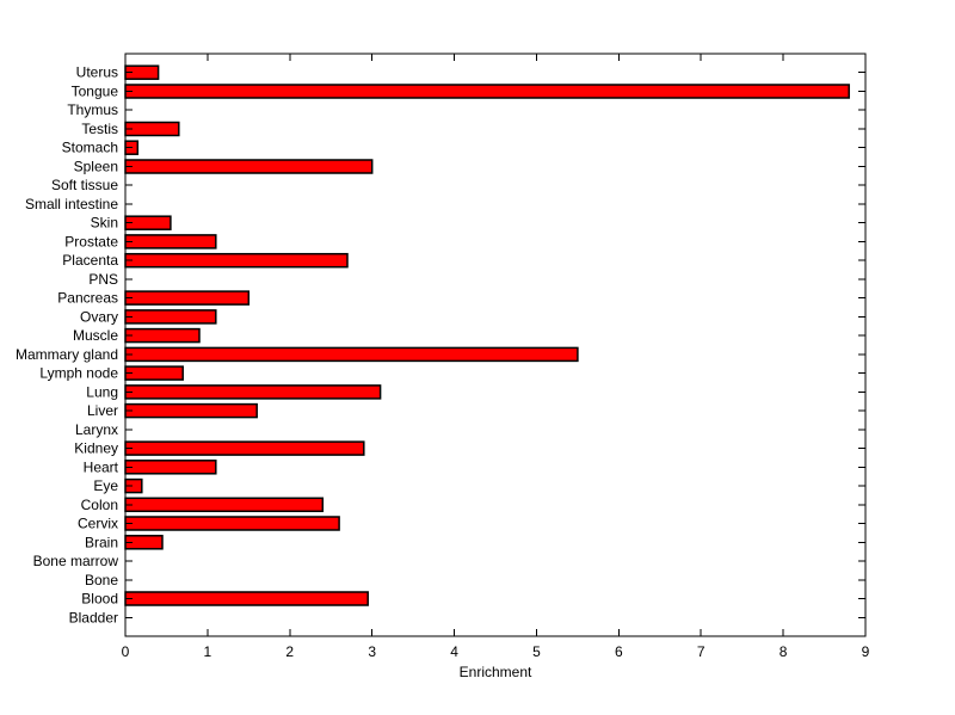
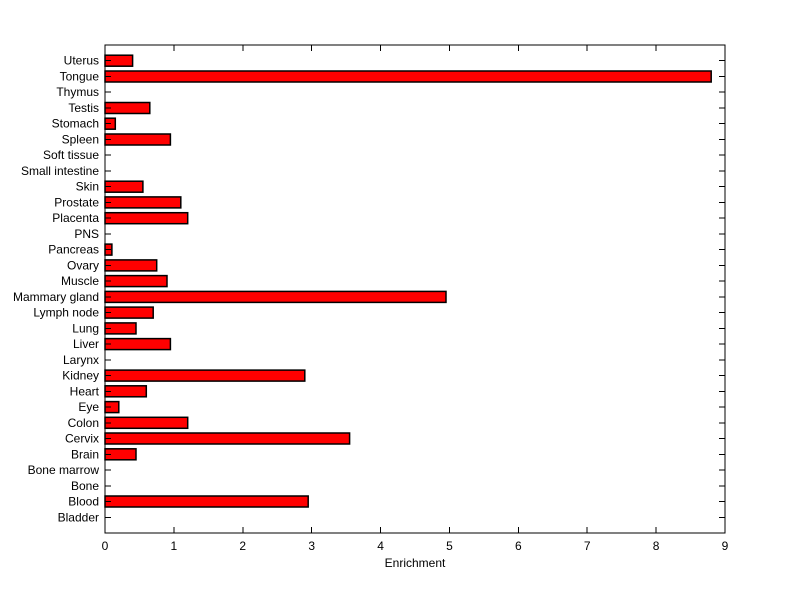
Spleen: 3.0 -> 0.9
Placenta: 2.7 -> 1.2
Pancreas: 1.5 -> 0.1
Ovary: 1.1 -> 0.8
Mammary gland: 5.5 -> 5.0
Lung: 3.1 -> 0.5
Liver: 1.6 -> 0.9
Heart: 1.1 -> 0.6
Colon: 2.4 -> 1.2
Cervix: 2.6 -> 3.5
